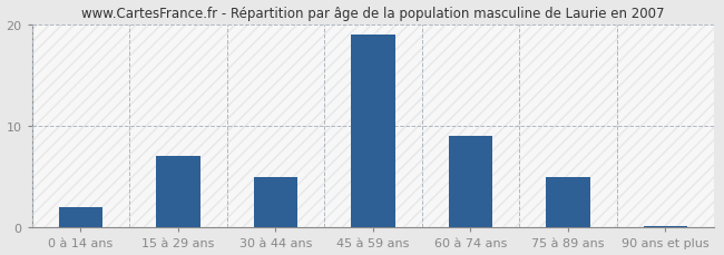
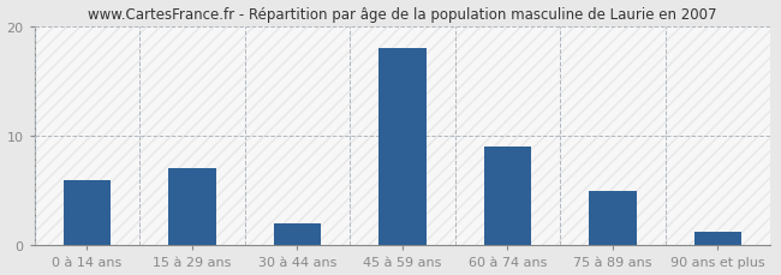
0 à 14 ans: 2.0 -> 6.0
30 à 44 ans: 5.0 -> 2.0
45 à 59 ans: 19.0 -> 18.0
90 ans et plus: 0.2 -> 1.2
